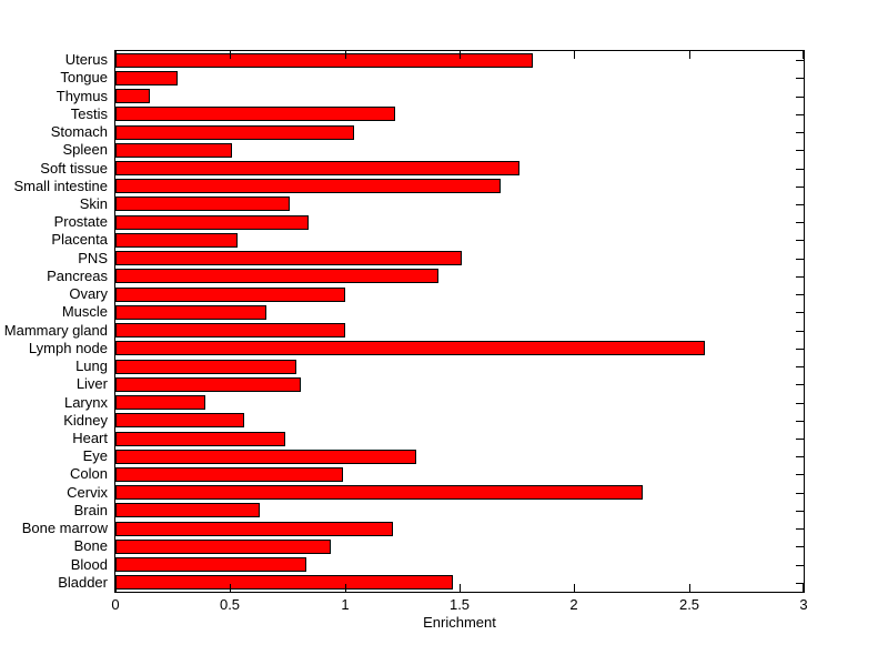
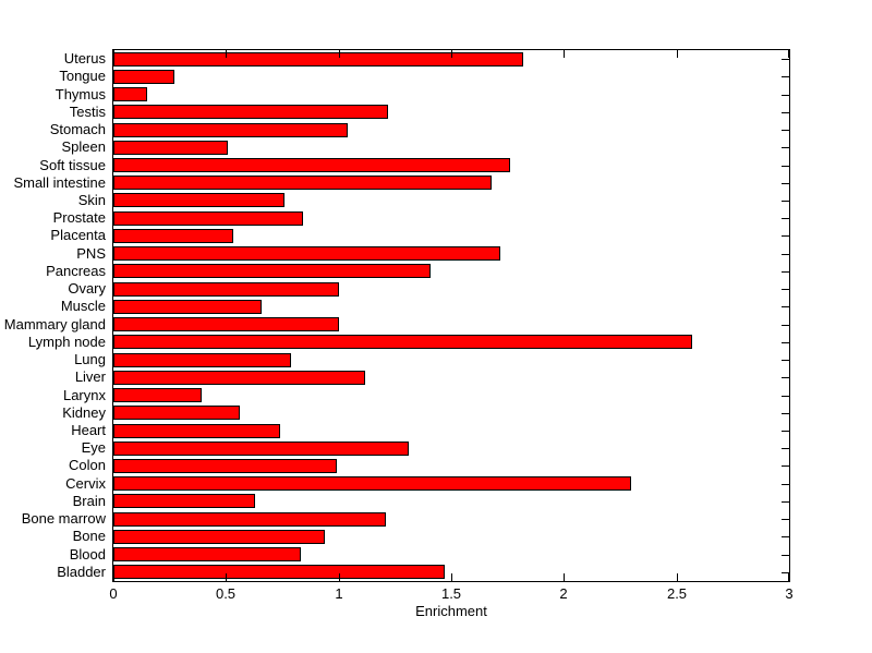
PNS: 1.51 -> 1.72
Liver: 0.81 -> 1.12
